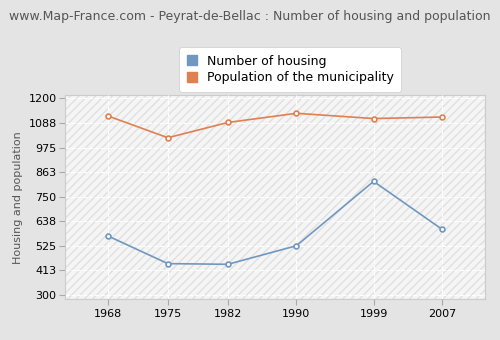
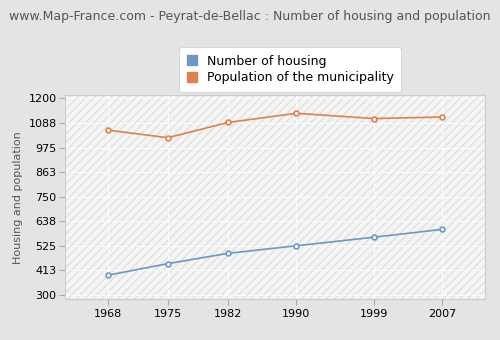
Number of housing/1968: 570 -> 390
Population of the municipality/1968: 1120 -> 1055
Number of housing/1982: 440 -> 490
Number of housing/1999: 820 -> 564
